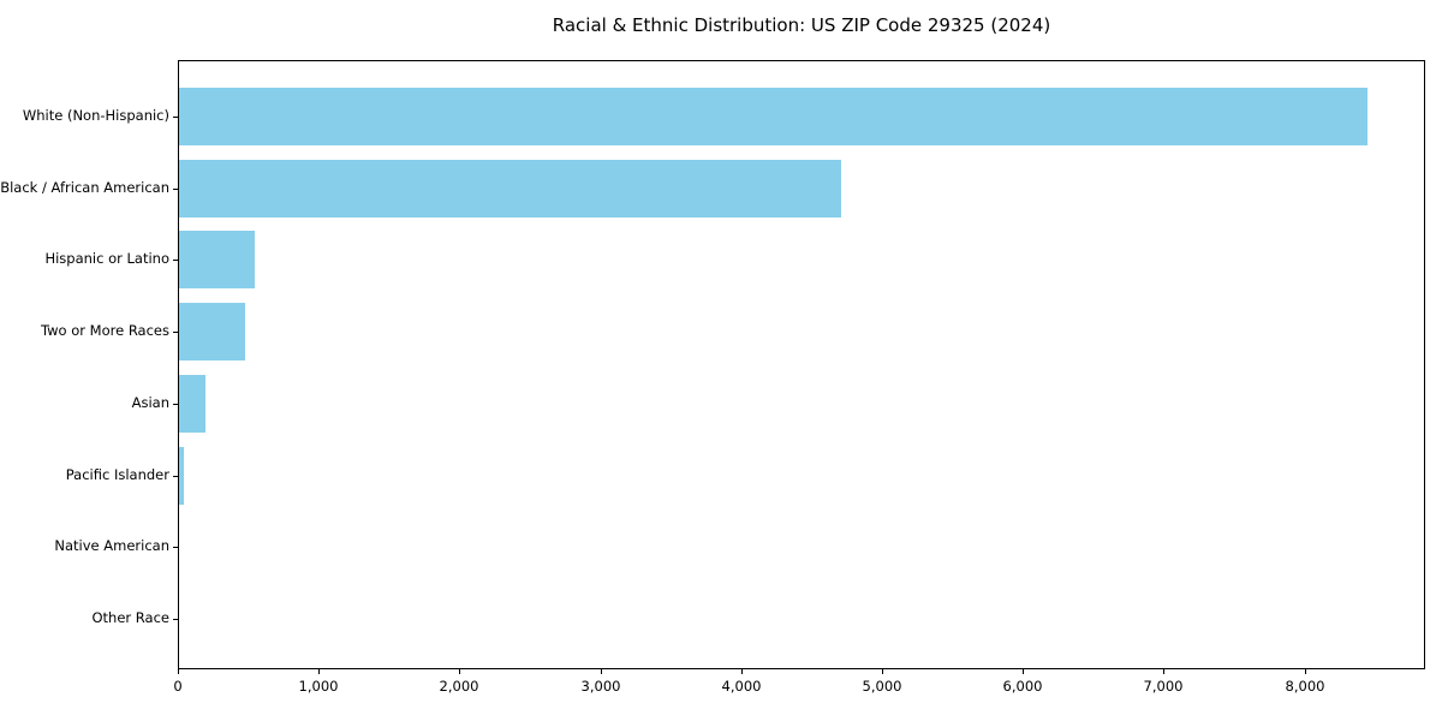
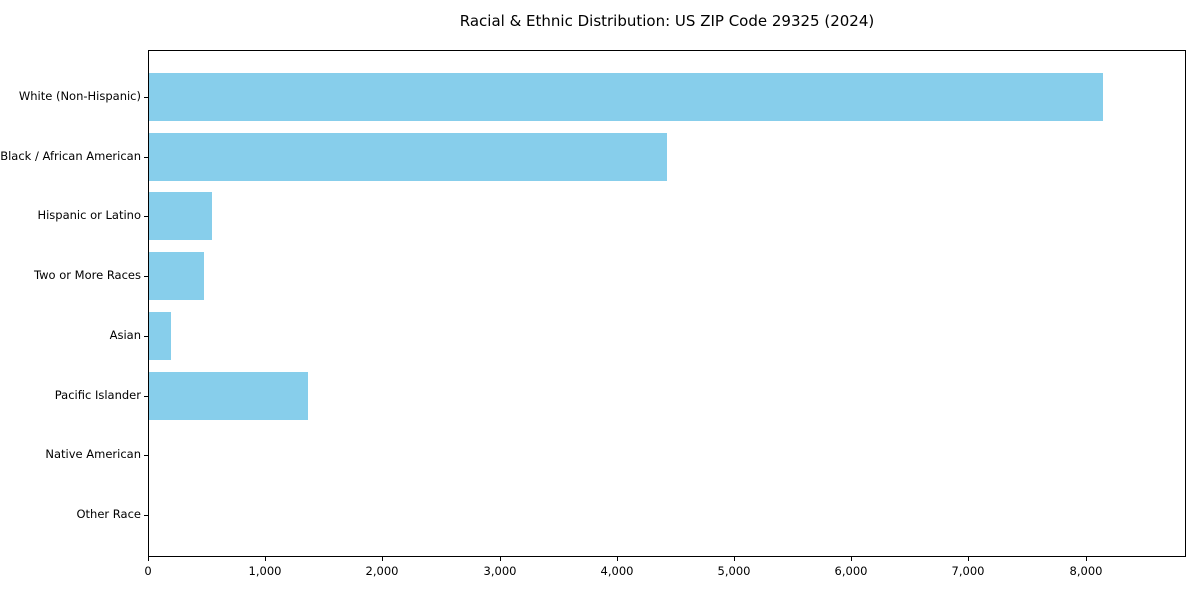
White (Non-Hispanic): 8430 -> 8140
Black / African American: 4700 -> 4420
Pacific Islander: 40 -> 1360
